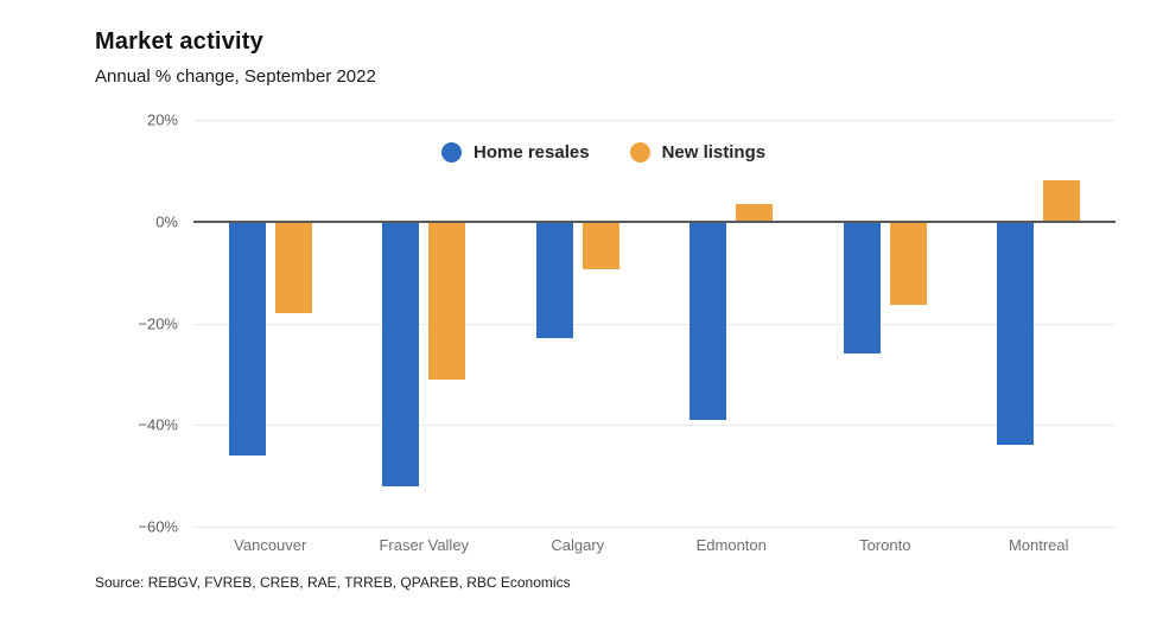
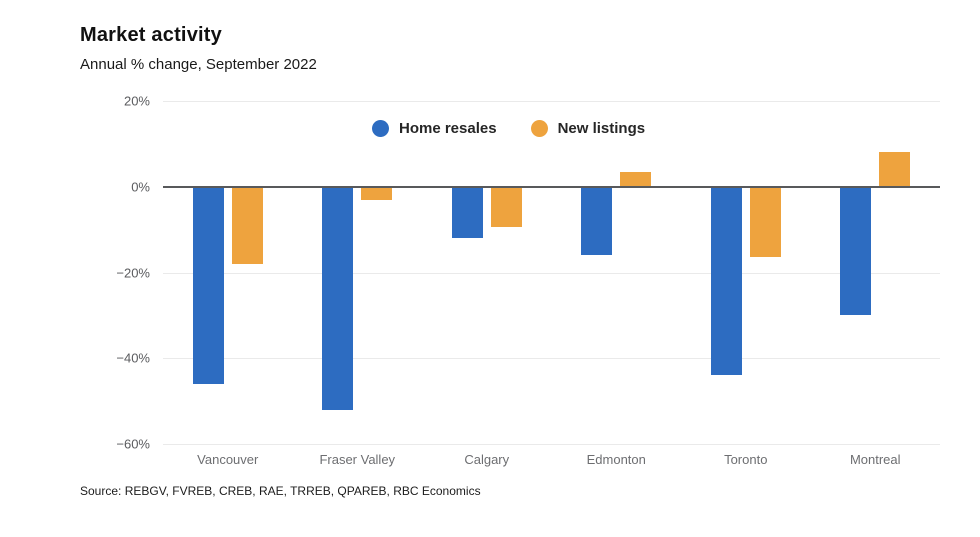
New listings/Fraser Valley: -31% -> -3%
Home resales/Calgary: -23% -> -12%
Home resales/Edmonton: -39% -> -16%
Home resales/Toronto: -26% -> -44%
Home resales/Montreal: -44% -> -30%
